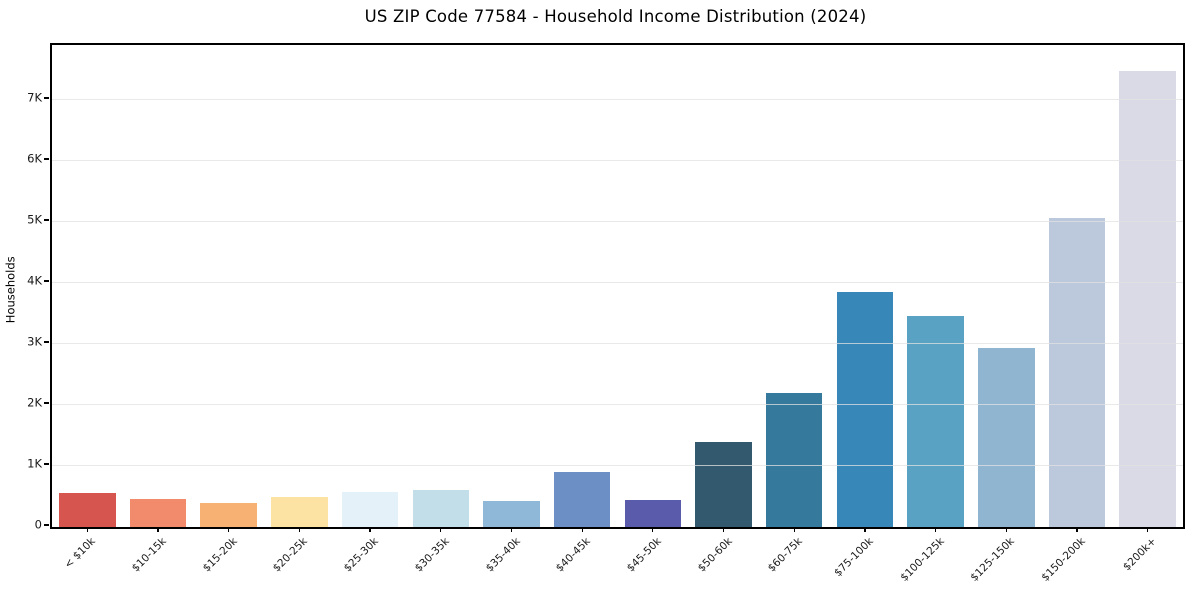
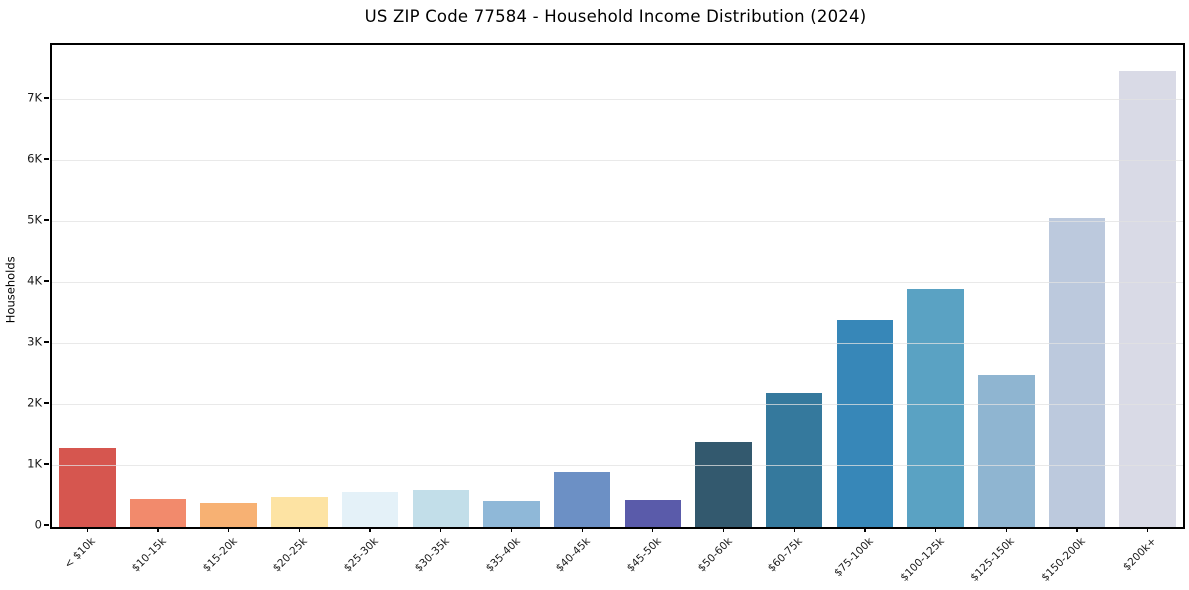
< $10k: 0.6K -> 1.3K
$75-100k: 3.9K -> 3.4K
$100-125k: 3.5K -> 3.9K
$125-150k: 2.9K -> 2.5K
